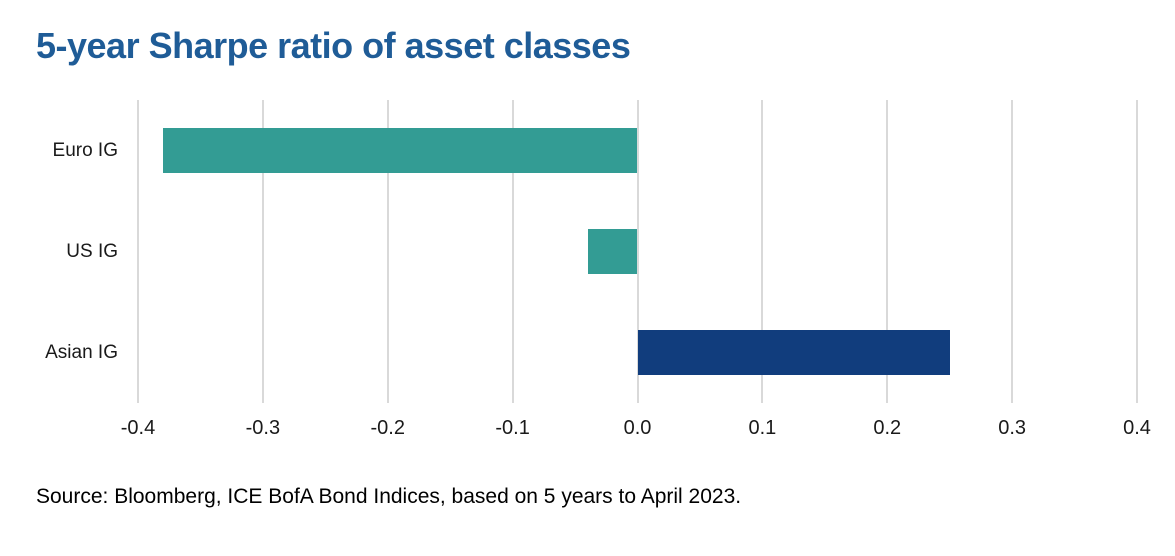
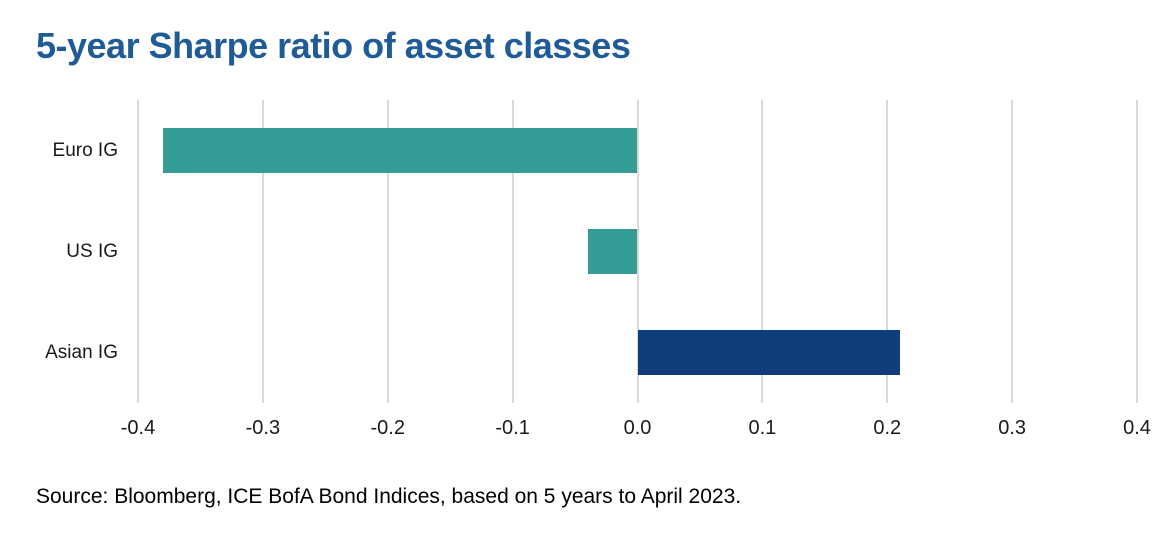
Asian IG: 0.25 -> 0.21
